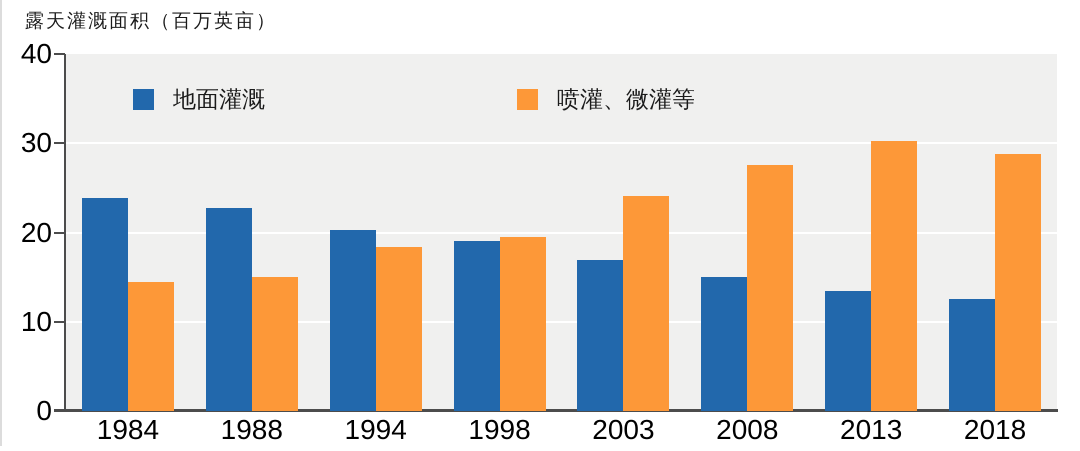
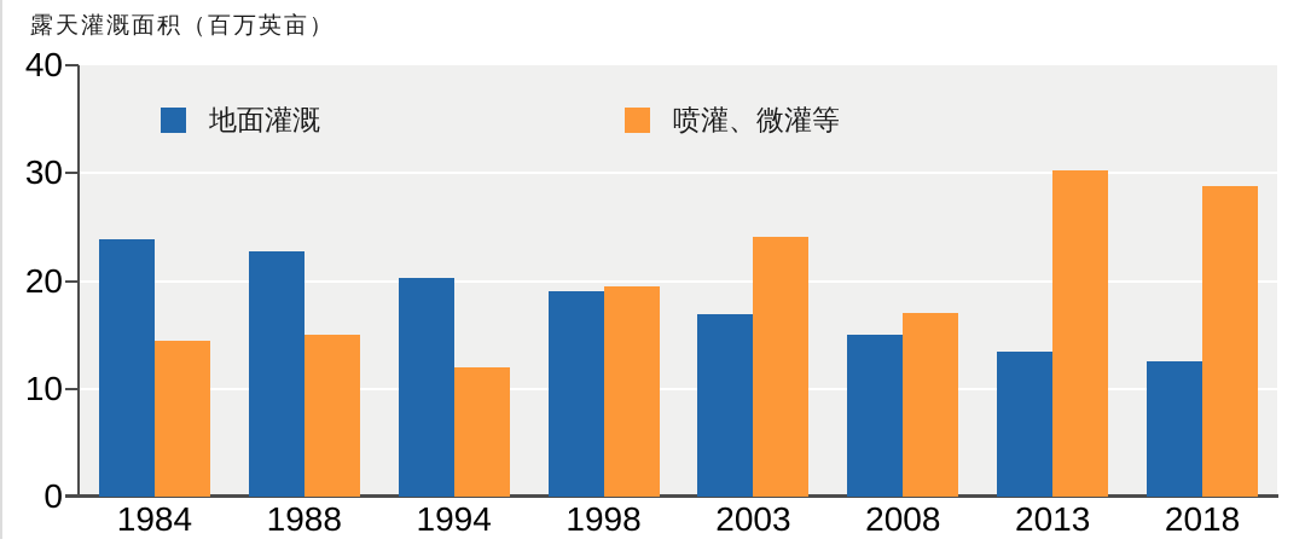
喷灌、微灌等/1994: 18 -> 12
喷灌、微灌等/2008: 28 -> 17
